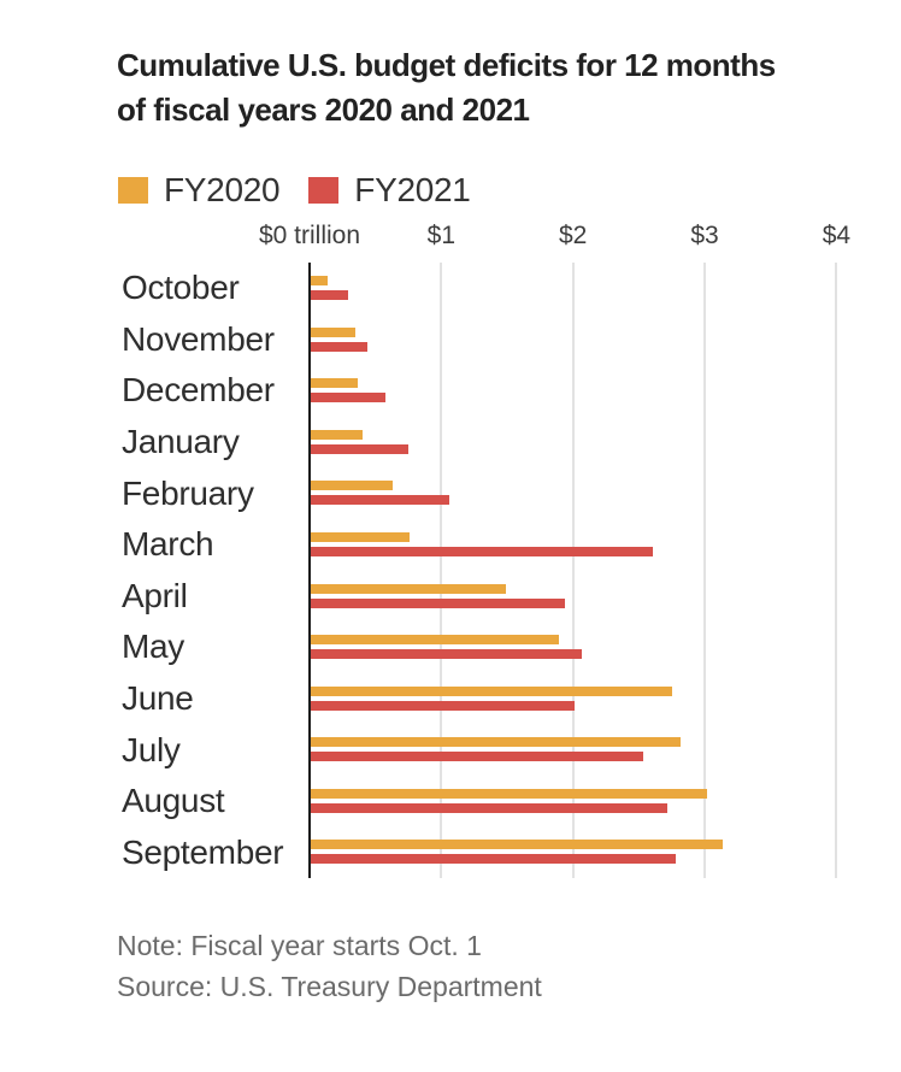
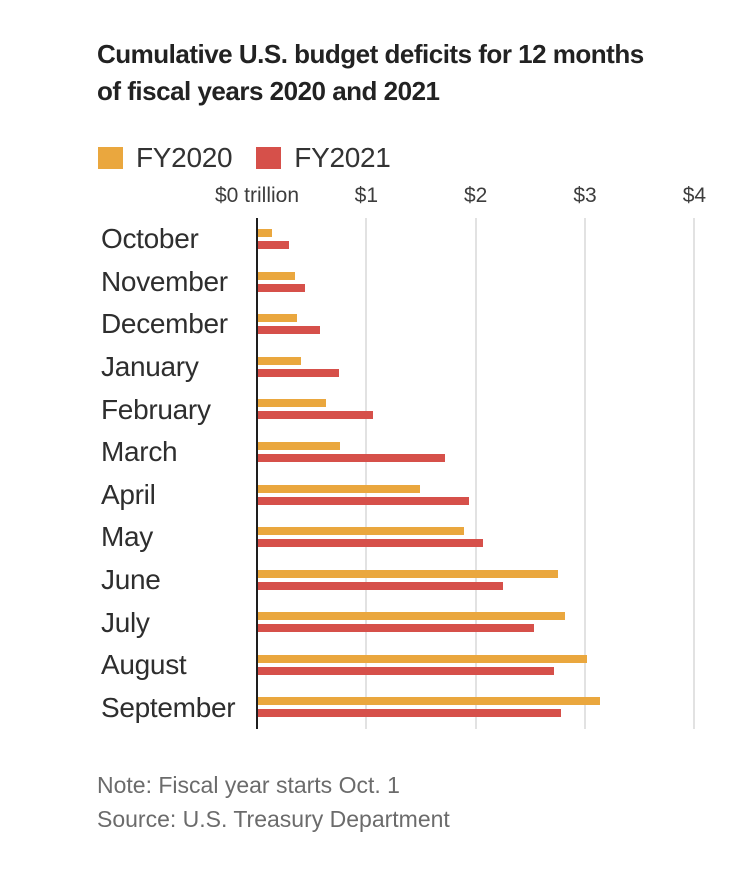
FY2021/March: $2.60 -> $1.71
FY2021/June: $2.00 -> $2.24
